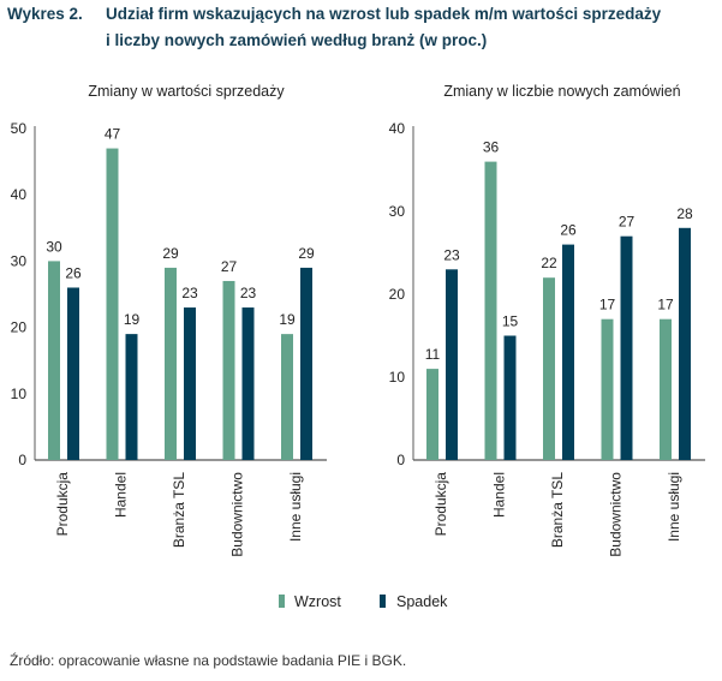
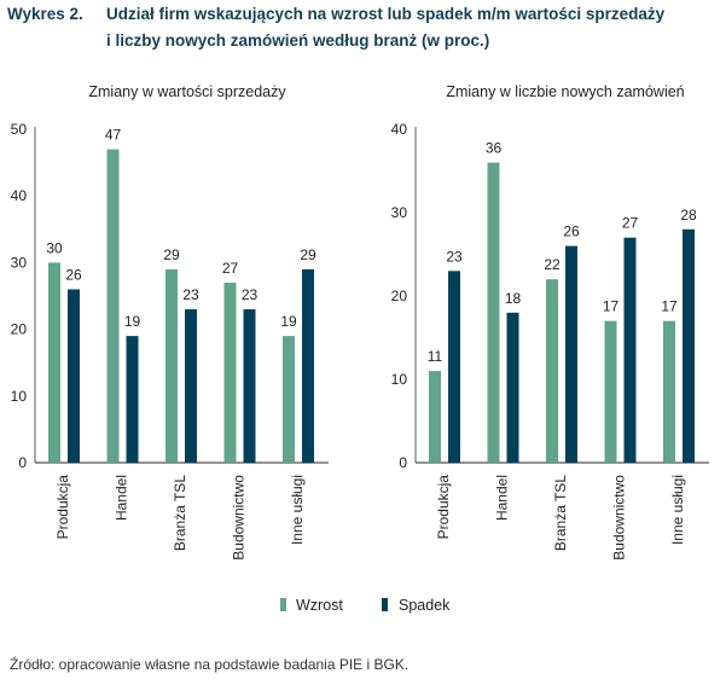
Zmiany w liczbie nowych zamówień/Spadek/Handel: 15 -> 18
